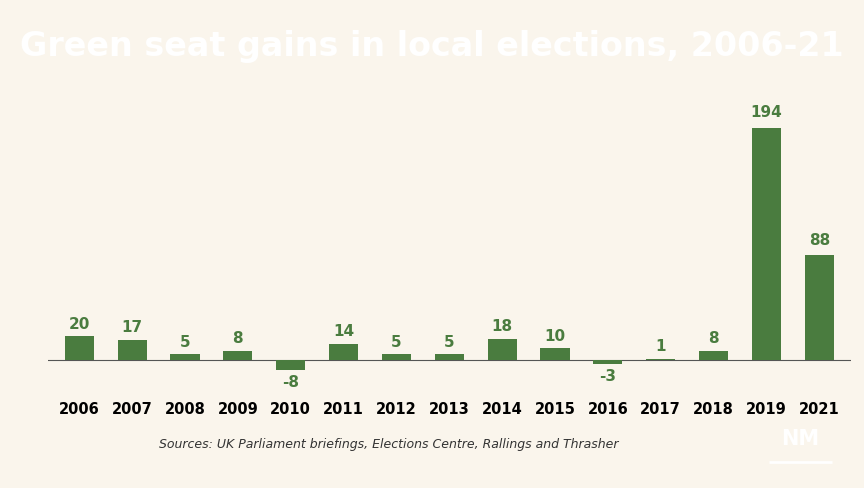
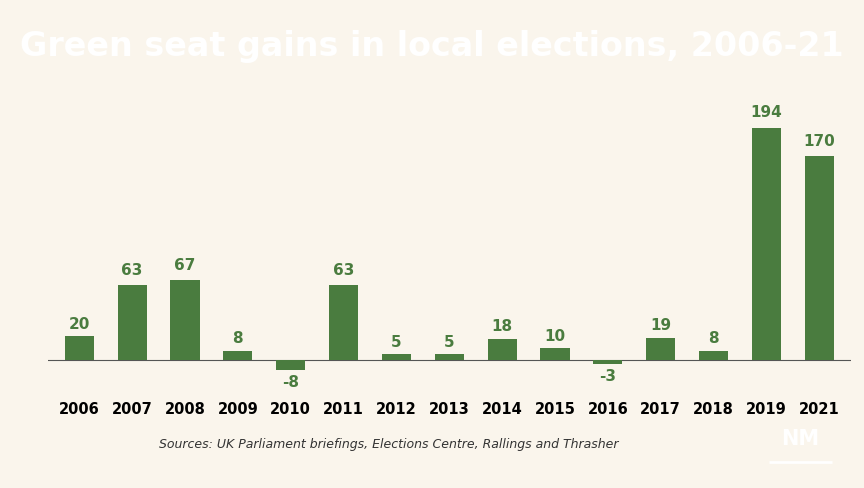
2007: 17 -> 63
2008: 5 -> 67
2011: 14 -> 63
2017: 1 -> 19
2021: 88 -> 170
